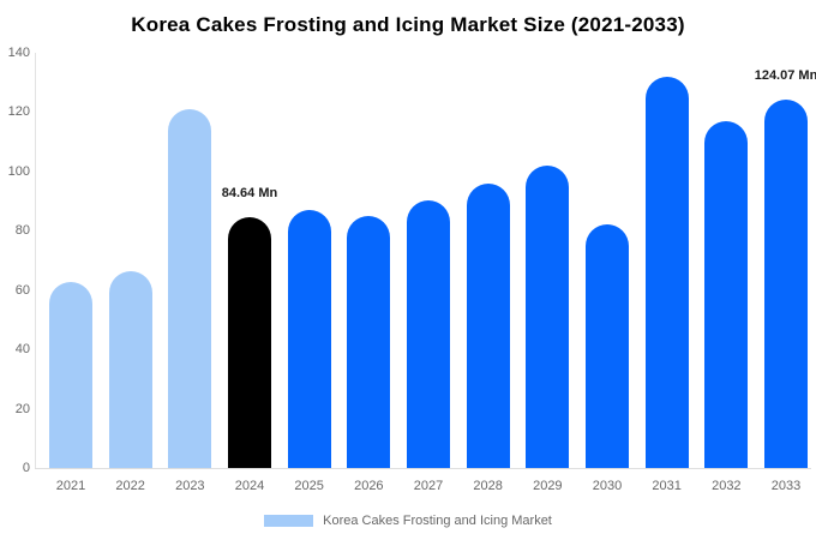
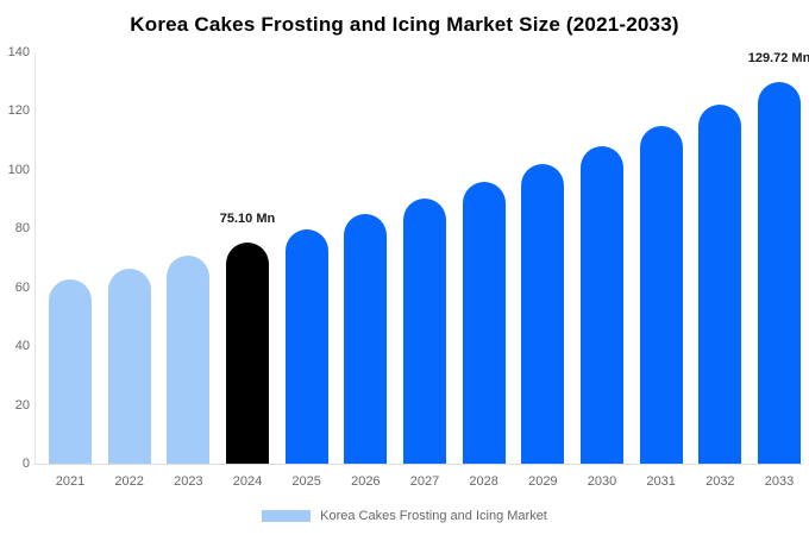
2023: 121 -> 71
2024: 84.64 -> 75.10
2025: 87 -> 80
2030: 82 -> 108
2031: 132 -> 115
2032: 117 -> 122
2033: 124.07 -> 129.72
